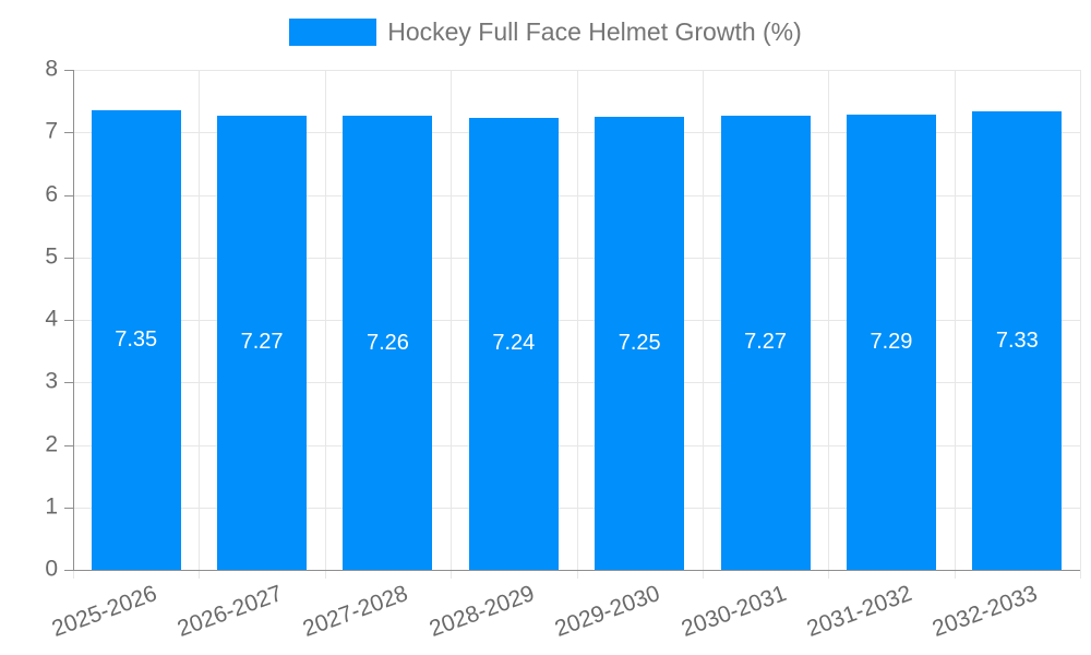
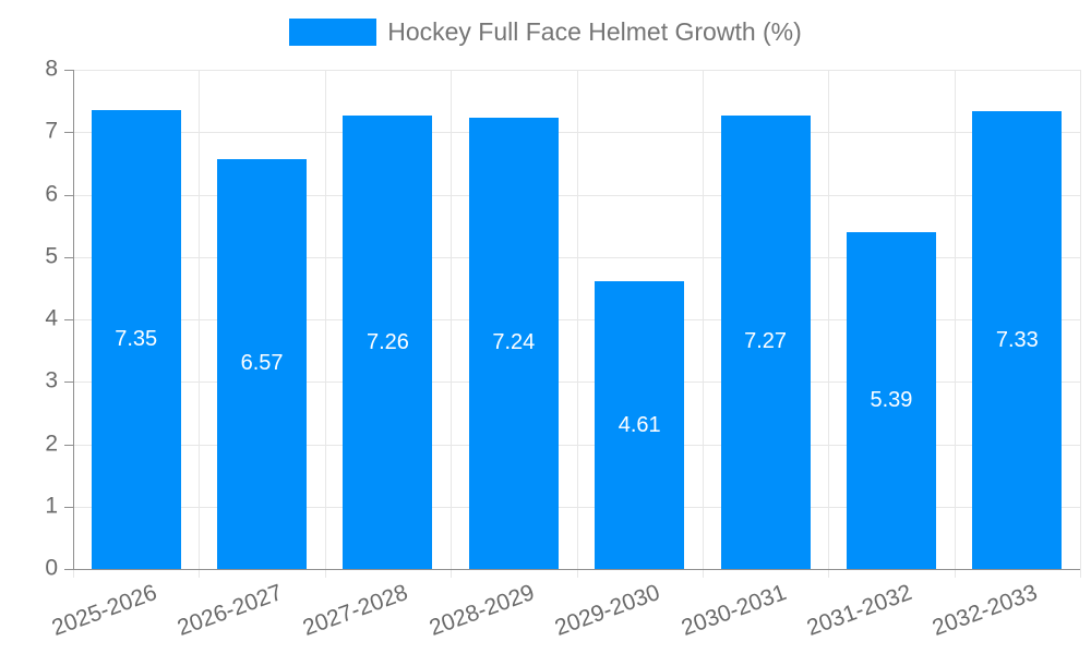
2026-2027: 7.27 -> 6.57
2029-2030: 7.25 -> 4.61
2031-2032: 7.29 -> 5.39
